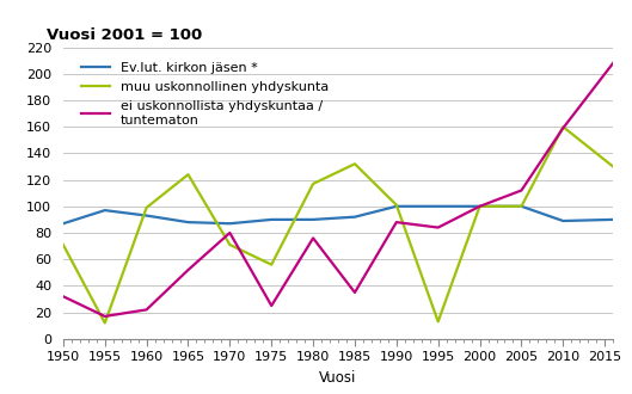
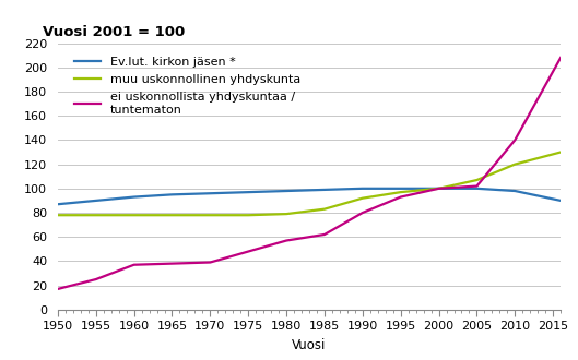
muu uskonnollinen yhdyskunta/1950: 71 -> 78
ei uskonnollista yhdyskuntaa / tuntematon/1950: 32 -> 17
Ev.lut. kirkon jäsen */1955: 97 -> 90
muu uskonnollinen yhdyskunta/1955: 12 -> 78
ei uskonnollista yhdyskuntaa / tuntematon/1955: 17 -> 25
muu uskonnollinen yhdyskunta/1960: 99 -> 78
ei uskonnollista yhdyskuntaa / tuntematon/1960: 22 -> 37
Ev.lut. kirkon jäsen */1965: 88 -> 95
muu uskonnollinen yhdyskunta/1965: 124 -> 78
ei uskonnollista yhdyskuntaa / tuntematon/1965: 52 -> 38
Ev.lut. kirkon jäsen */1970: 87 -> 96
muu uskonnollinen yhdyskunta/1970: 71 -> 78
ei uskonnollista yhdyskuntaa / tuntematon/1970: 80 -> 39
Ev.lut. kirkon jäsen */1975: 90 -> 97
muu uskonnollinen yhdyskunta/1975: 56 -> 78
ei uskonnollista yhdyskuntaa / tuntematon/1975: 25 -> 48
Ev.lut. kirkon jäsen */1980: 90 -> 98
muu uskonnollinen yhdyskunta/1980: 117 -> 79
ei uskonnollista yhdyskuntaa / tuntematon/1980: 76 -> 57
Ev.lut. kirkon jäsen */1985: 92 -> 99
muu uskonnollinen yhdyskunta/1985: 132 -> 83
ei uskonnollista yhdyskuntaa / tuntematon/1985: 35 -> 62
muu uskonnollinen yhdyskunta/1990: 101 -> 92
ei uskonnollista yhdyskuntaa / tuntematon/1990: 88 -> 80
muu uskonnollinen yhdyskunta/1995: 13 -> 97
ei uskonnollista yhdyskuntaa / tuntematon/1995: 84 -> 93
muu uskonnollinen yhdyskunta/2005: 100 -> 107
ei uskonnollista yhdyskuntaa / tuntematon/2005: 112 -> 102
Ev.lut. kirkon jäsen */2010: 89 -> 98
muu uskonnollinen yhdyskunta/2010: 160 -> 120
ei uskonnollista yhdyskuntaa / tuntematon/2010: 159 -> 140
